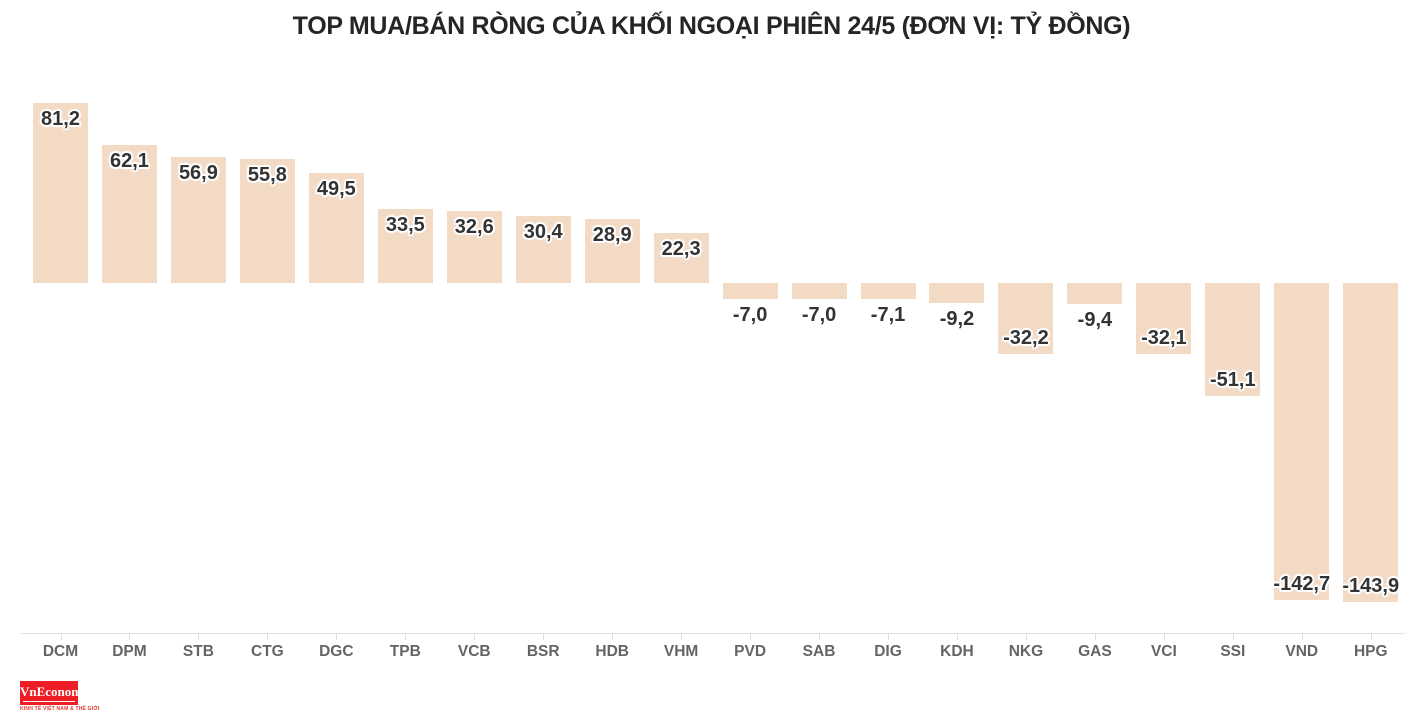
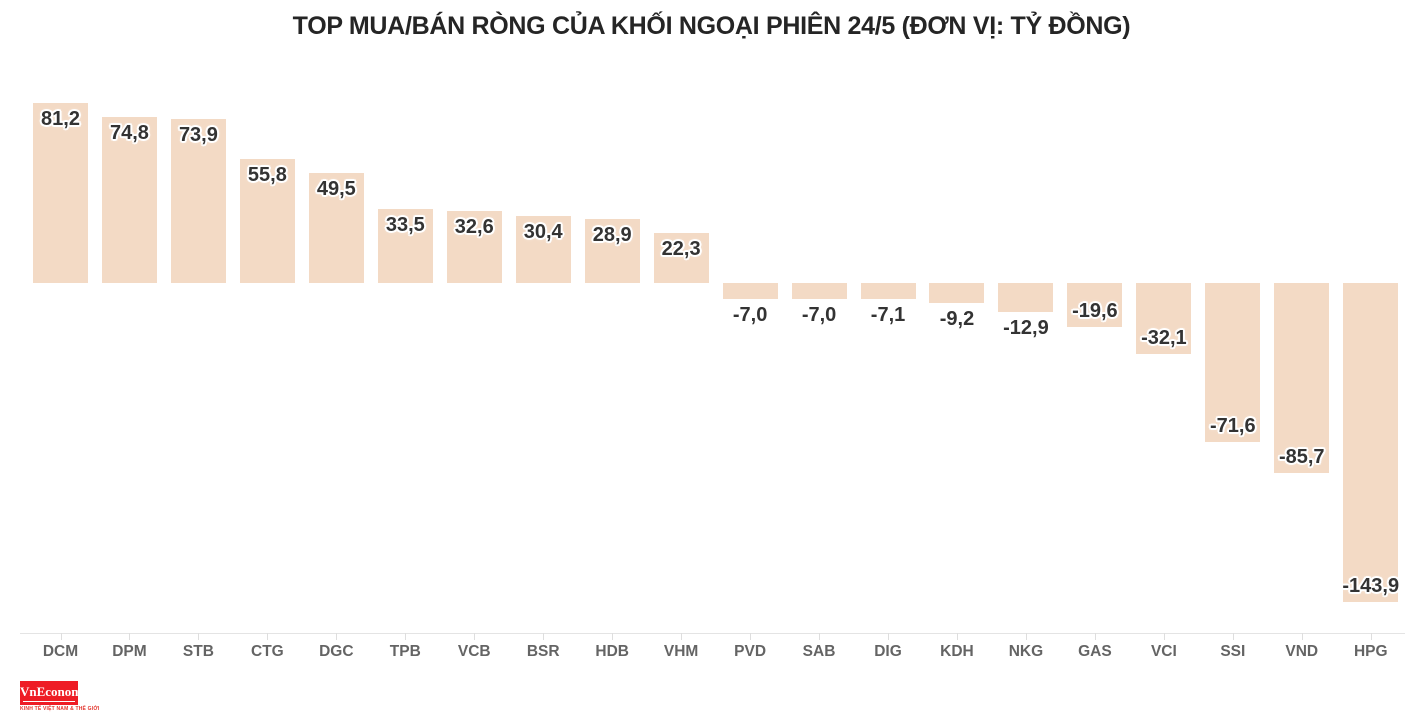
DPM: 62,1 -> 74,8
STB: 56,9 -> 73,9
NKG: -32,2 -> -12,9
GAS: -9,4 -> -19,6
SSI: -51,1 -> -71,6
VND: -142,7 -> -85,7
